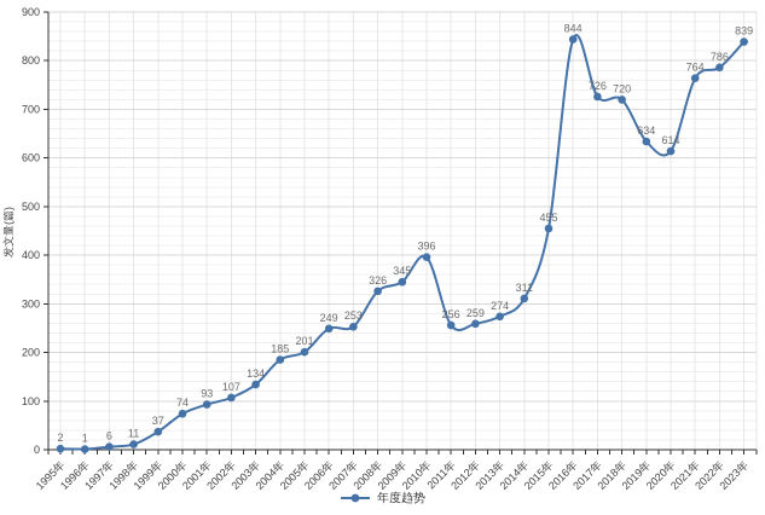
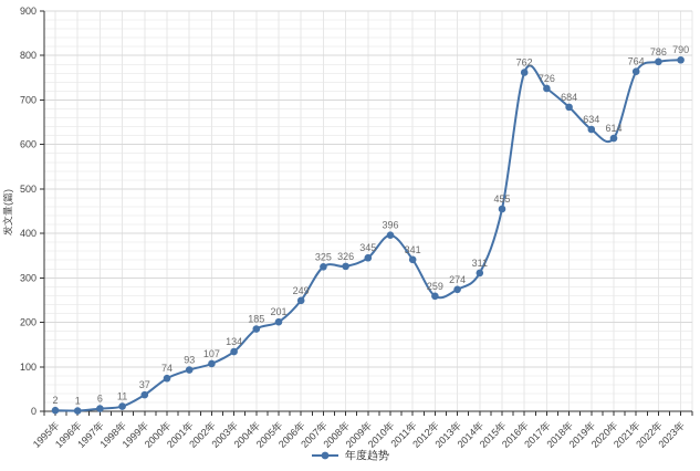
2007年: 253 -> 325
2011年: 256 -> 341
2016年: 844 -> 762
2018年: 720 -> 684
2023年: 839 -> 790
